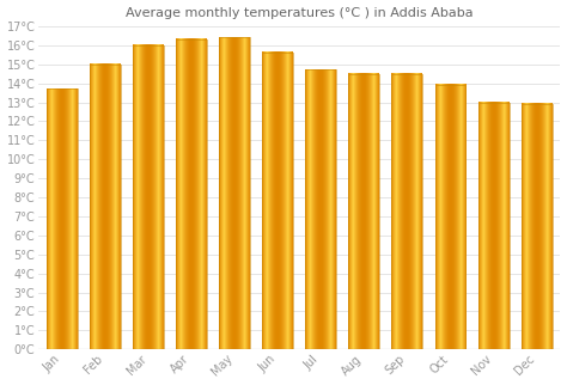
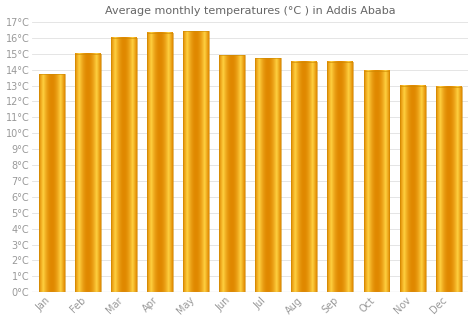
Jun: 15.6°C -> 14.9°C
